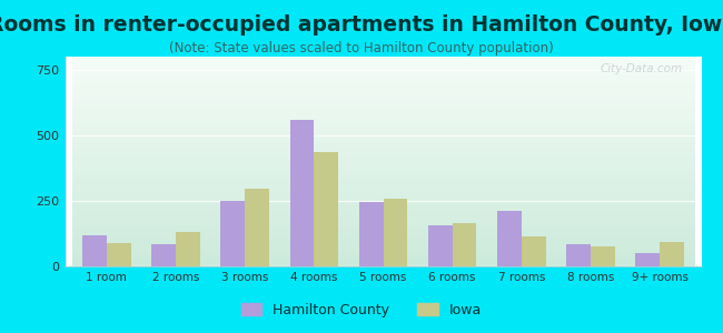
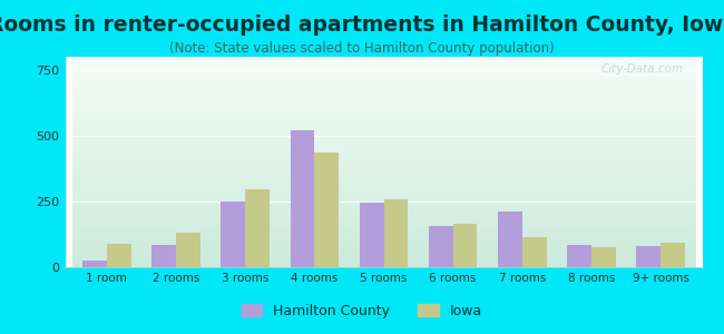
Hamilton County/1 room: 120 -> 25
Hamilton County/4 rooms: 560 -> 520
Hamilton County/9+ rooms: 50 -> 80
